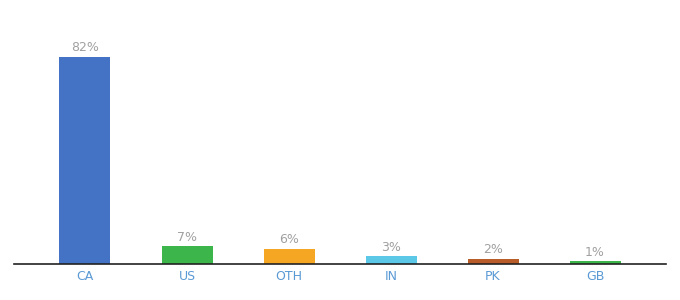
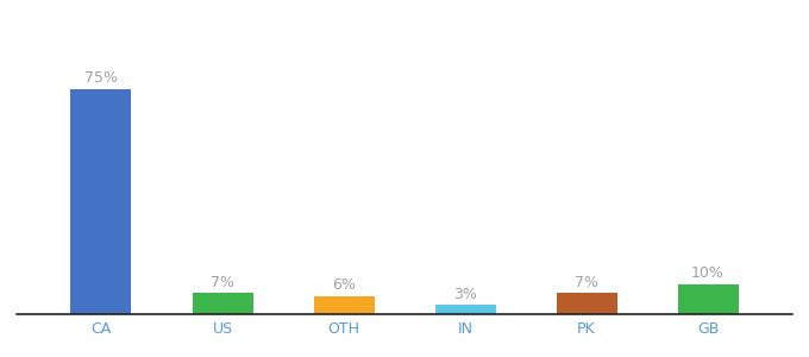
CA: 82% -> 75%
PK: 2% -> 7%
GB: 1% -> 10%
